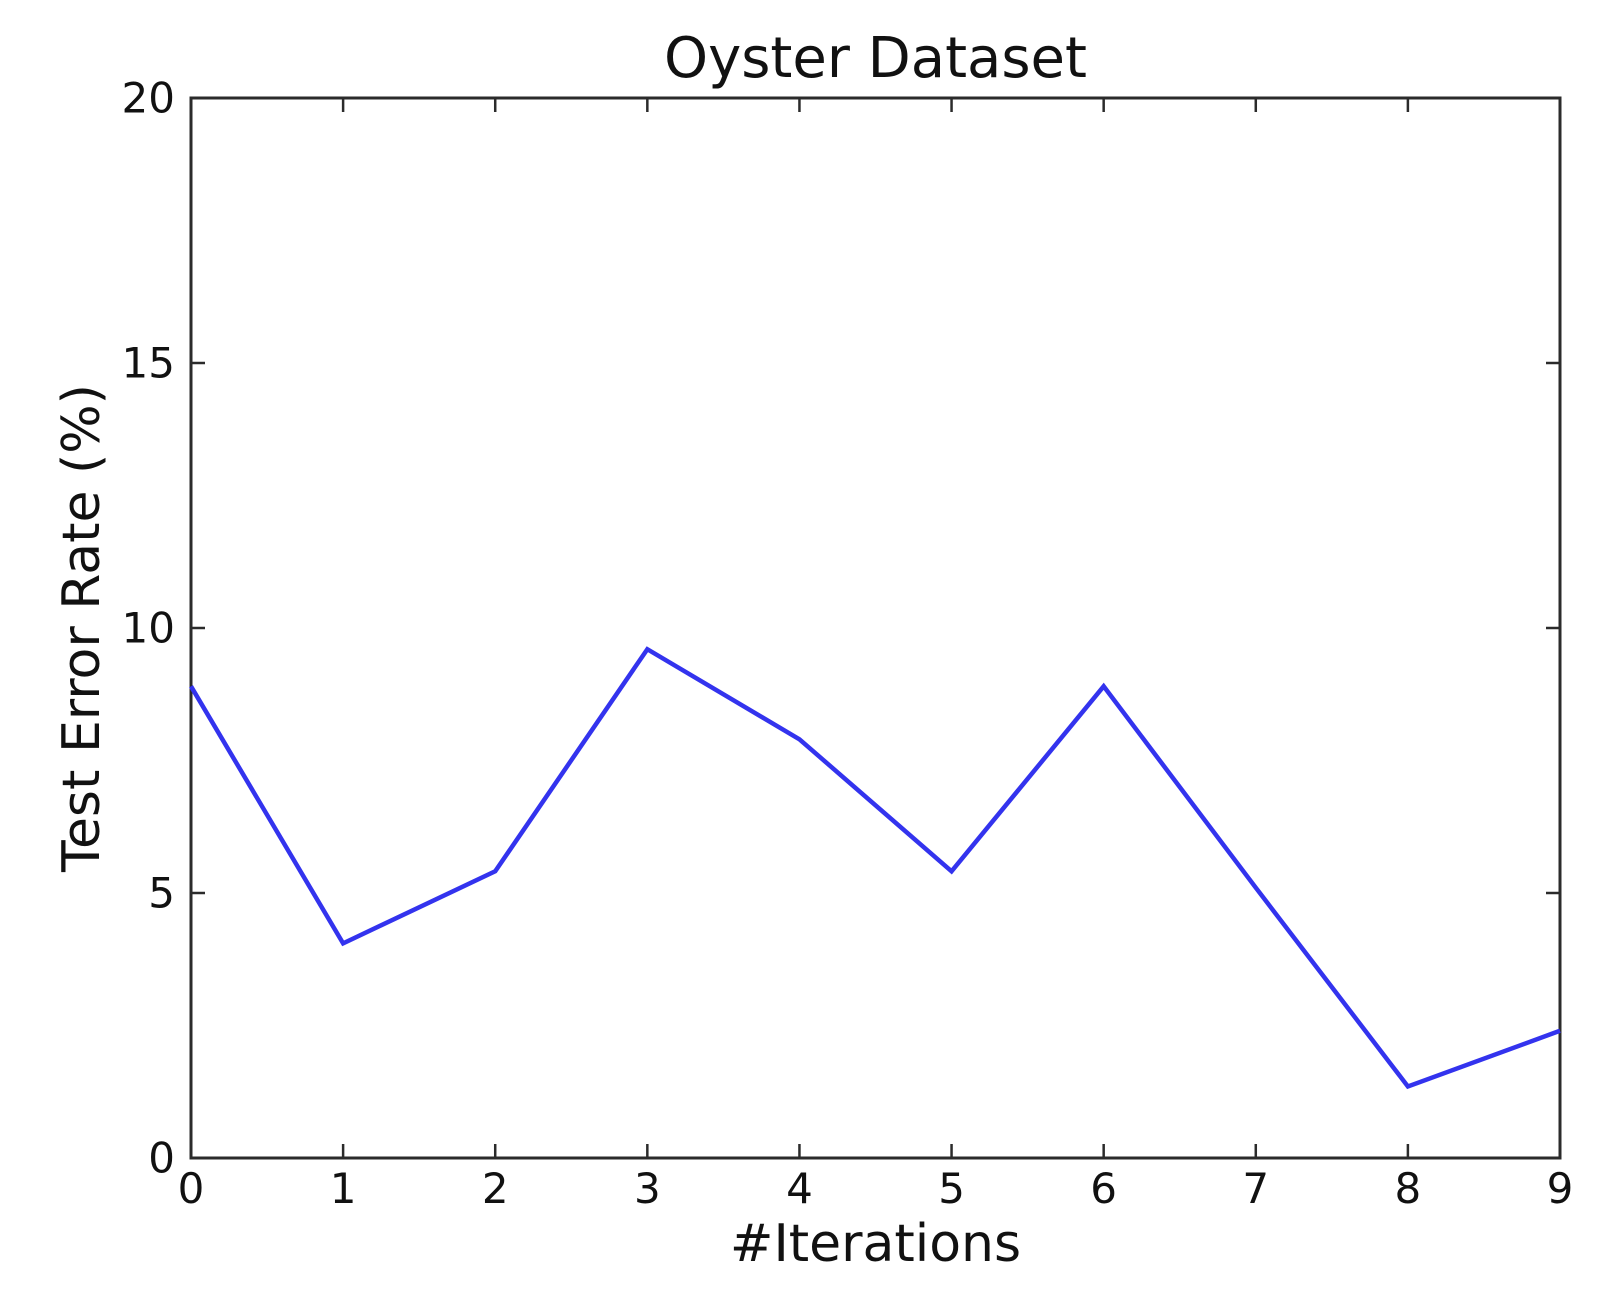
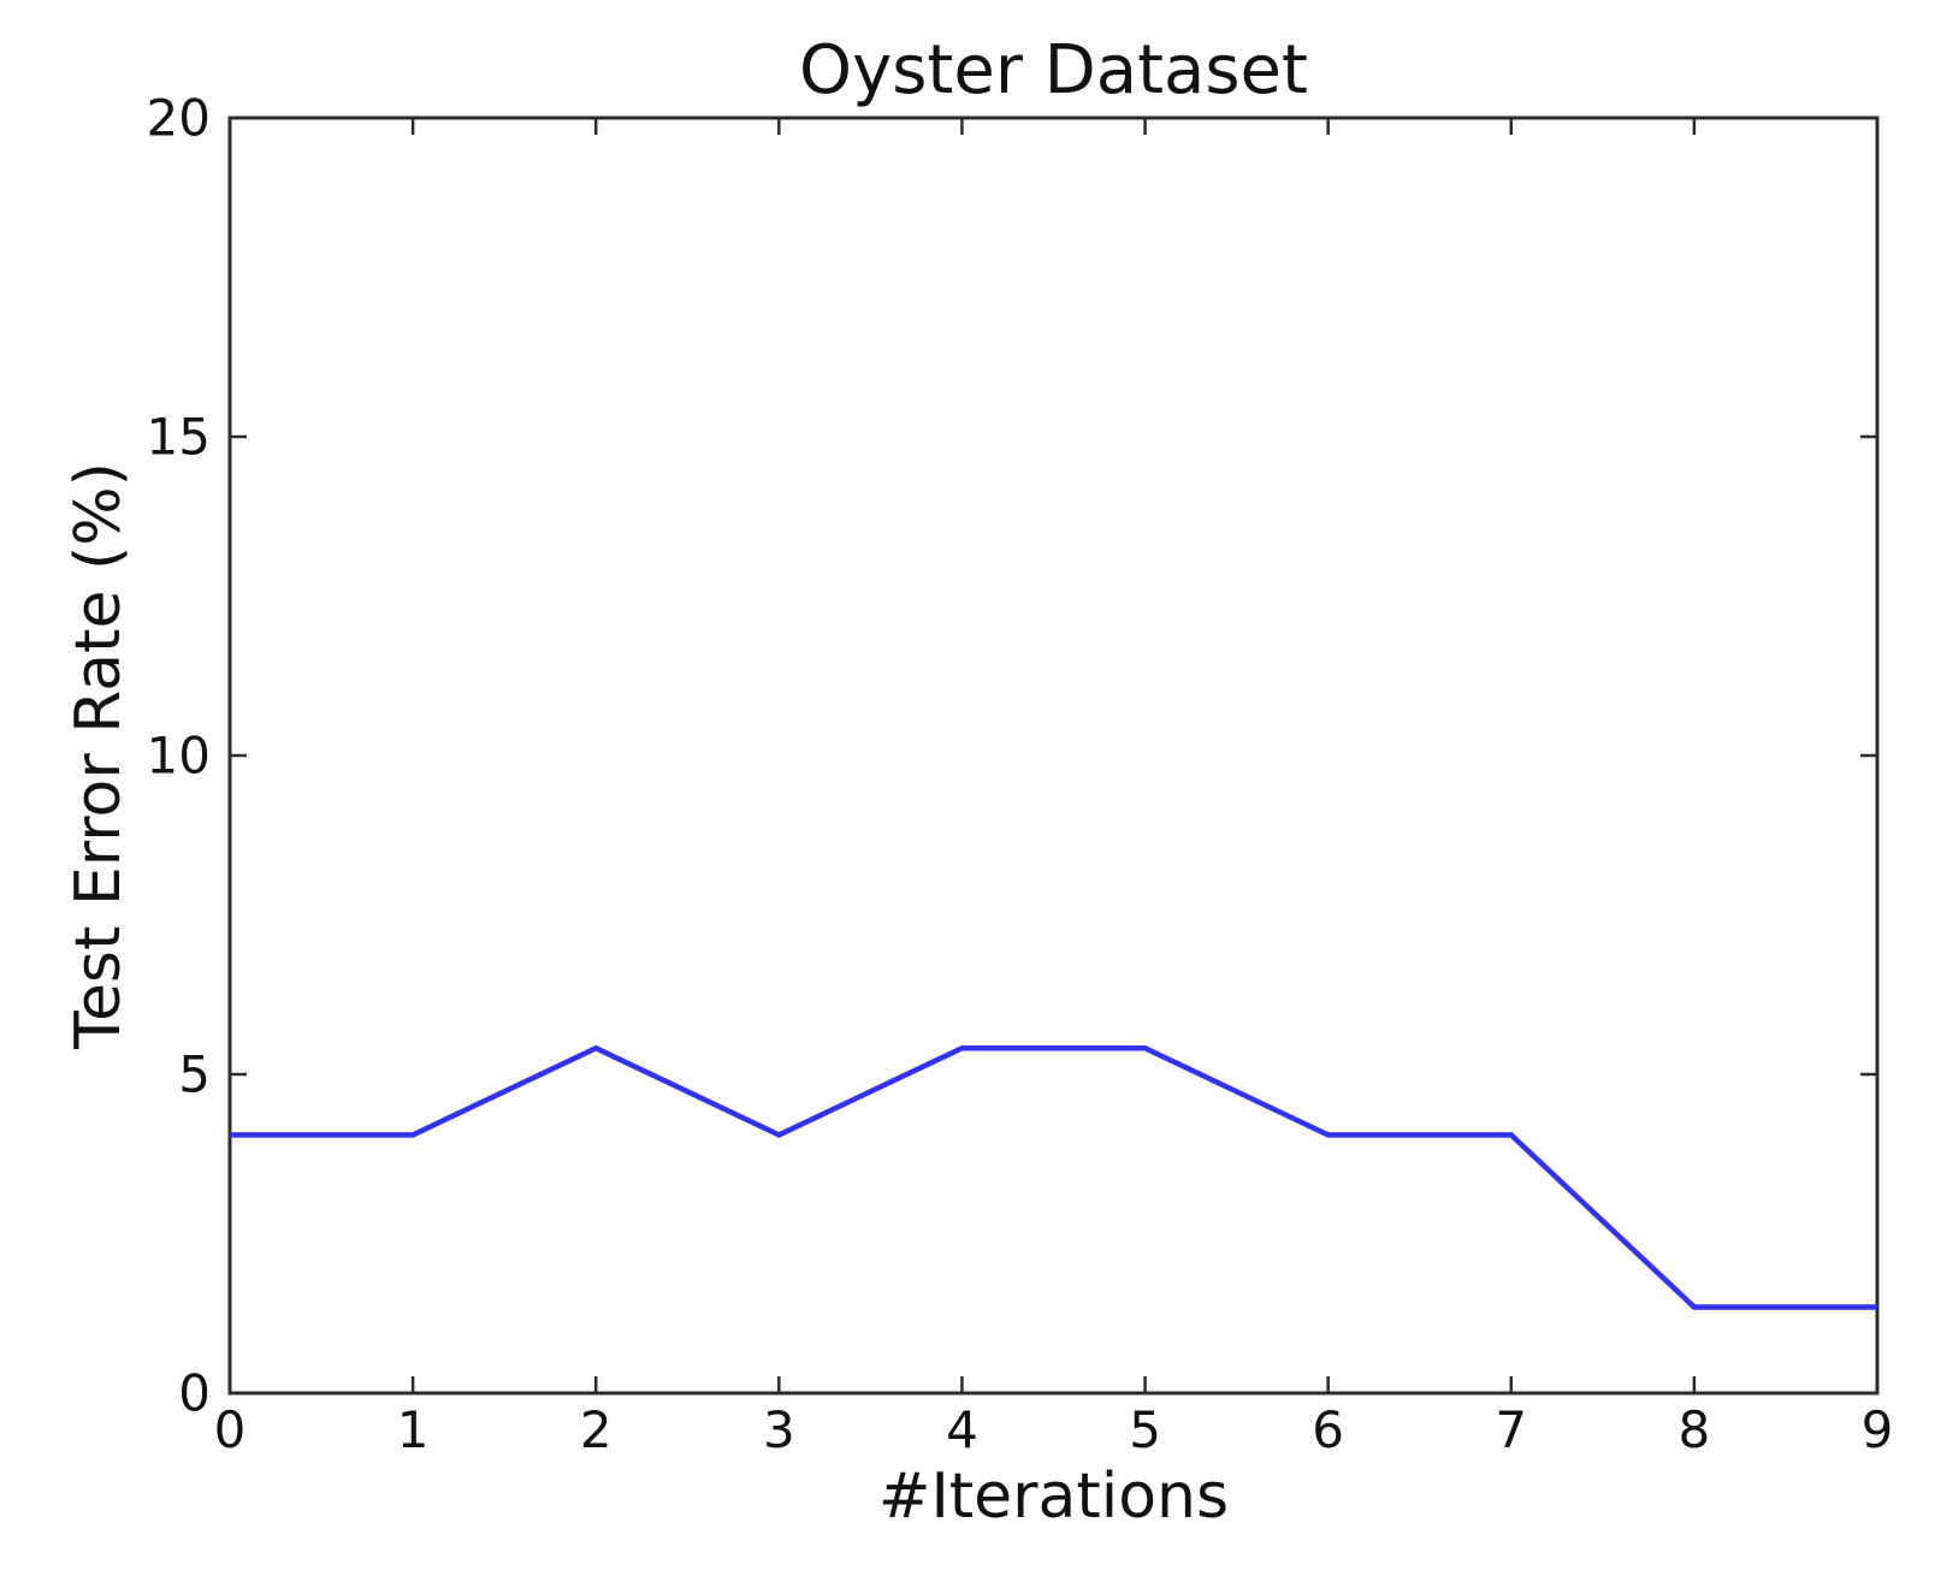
0: 8.9 -> 4.0
3: 9.6 -> 4.0
4: 7.9 -> 5.4
6: 8.9 -> 4.0
7: 5.1 -> 4.0
9: 2.4 -> 1.4
